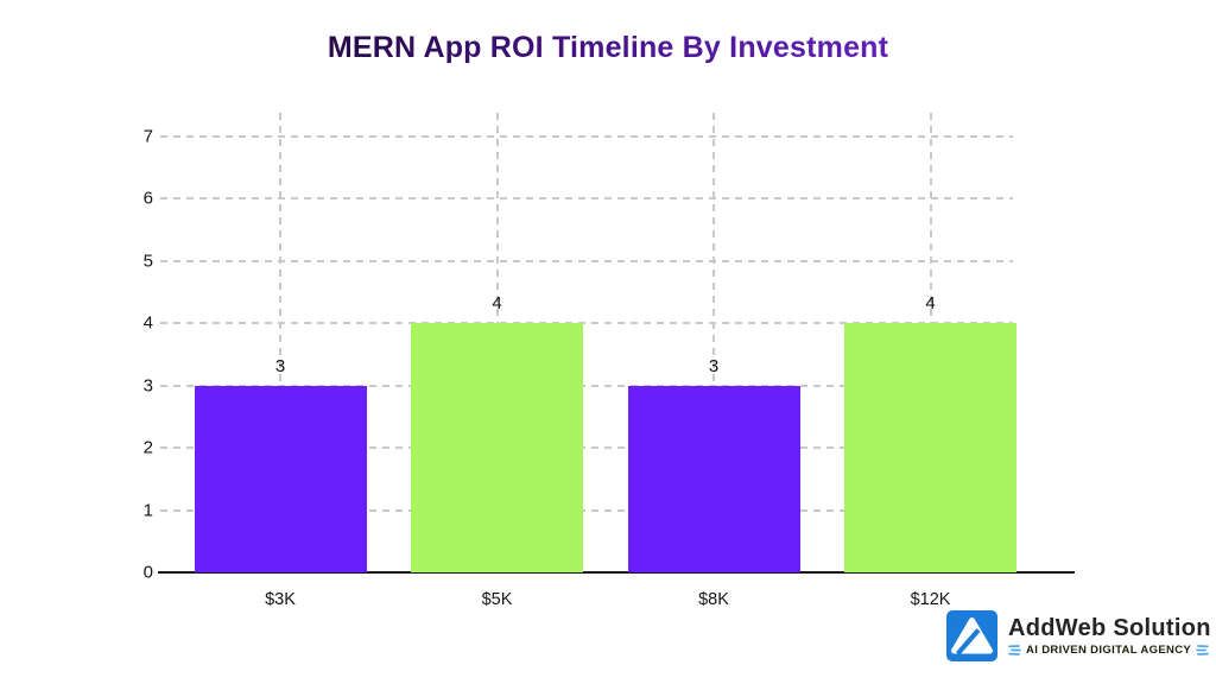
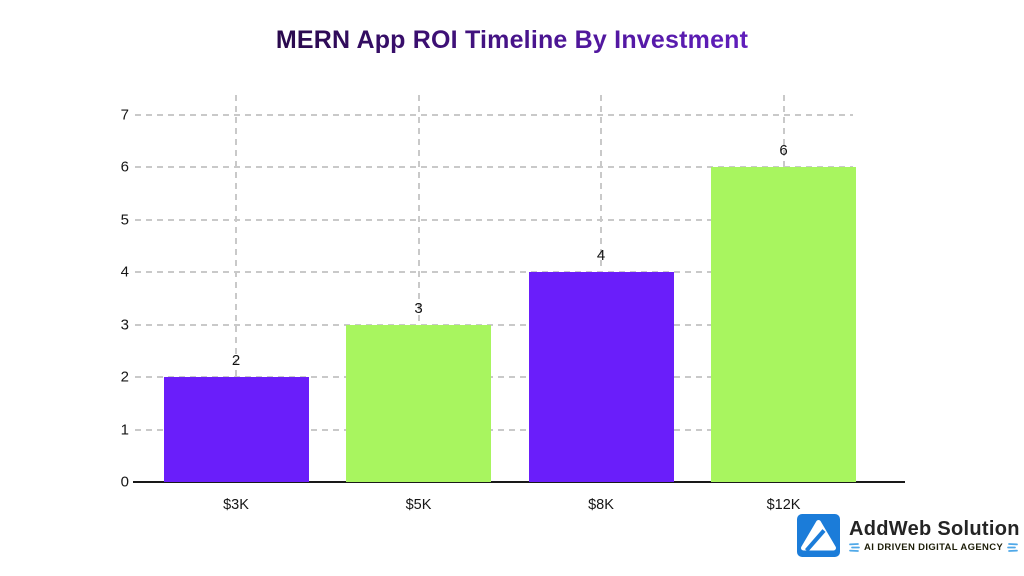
$3K: 3 -> 2
$5K: 4 -> 3
$8K: 3 -> 4
$12K: 4 -> 6
